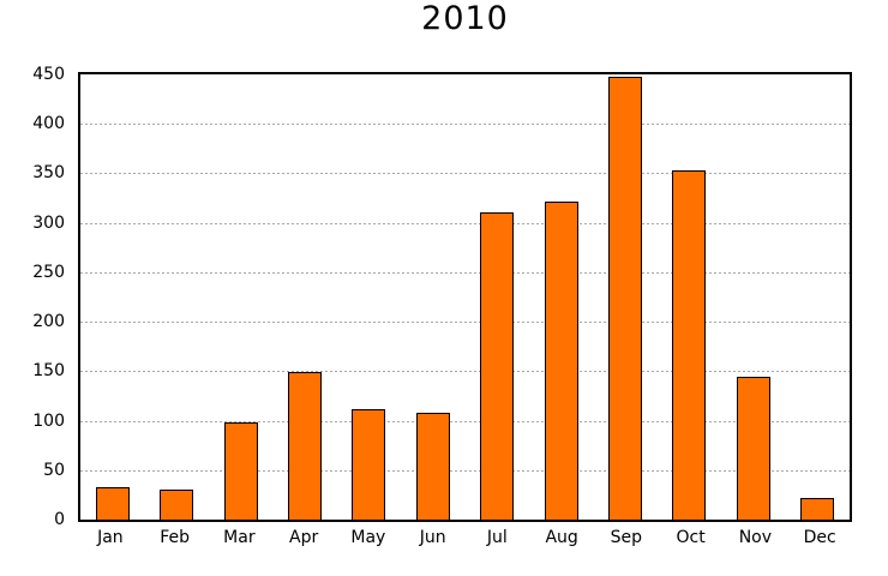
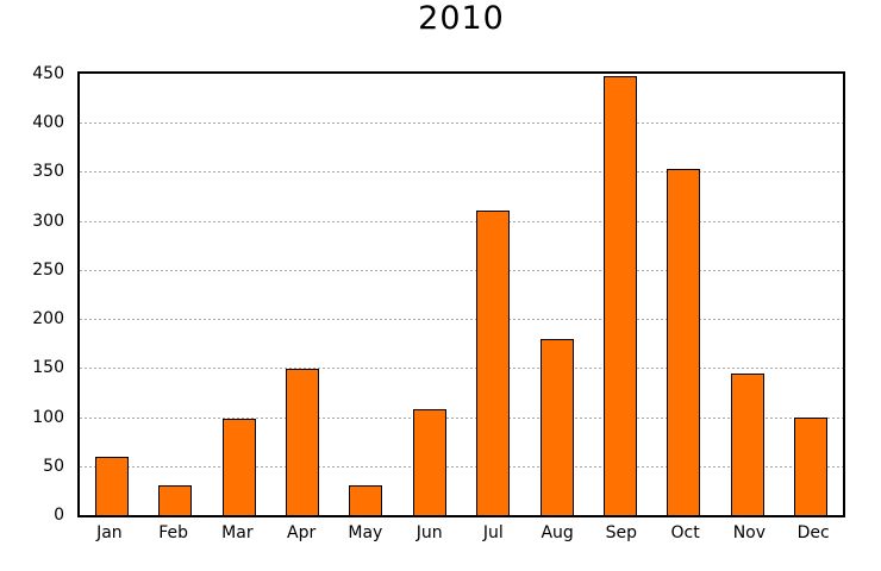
Jan: 30 -> 60
May: 110 -> 30
Aug: 320 -> 180
Dec: 20 -> 100
